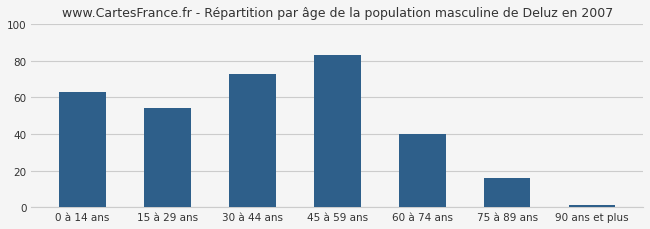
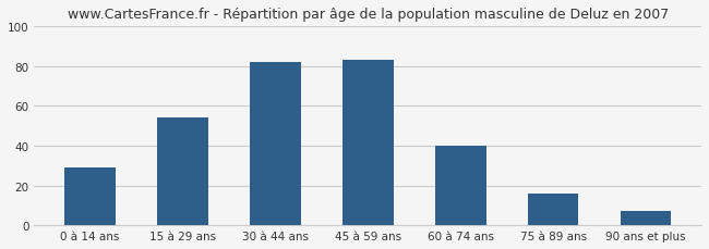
0 à 14 ans: 63 -> 29
30 à 44 ans: 73 -> 82
90 ans et plus: 1 -> 7
